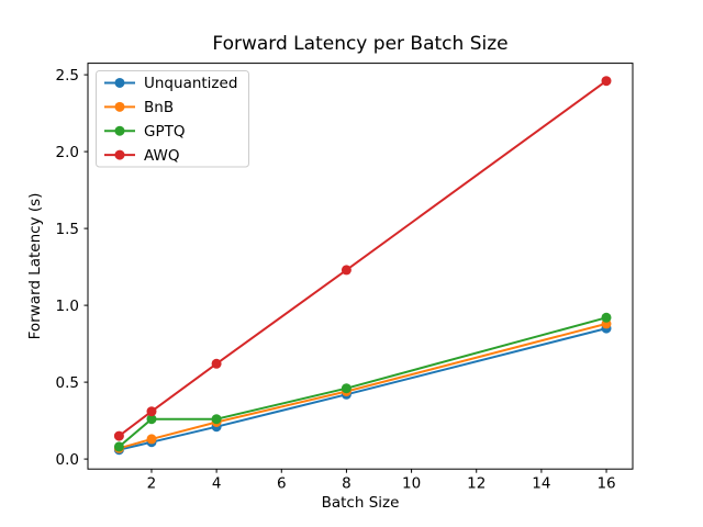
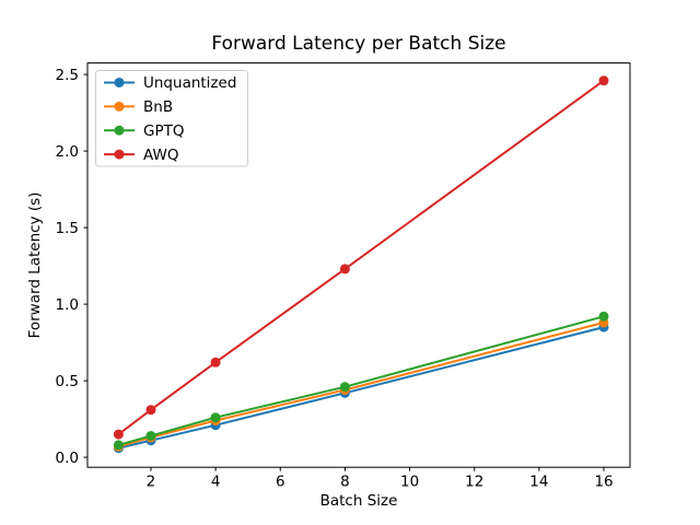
GPTQ/2: 0.26 -> 0.14
